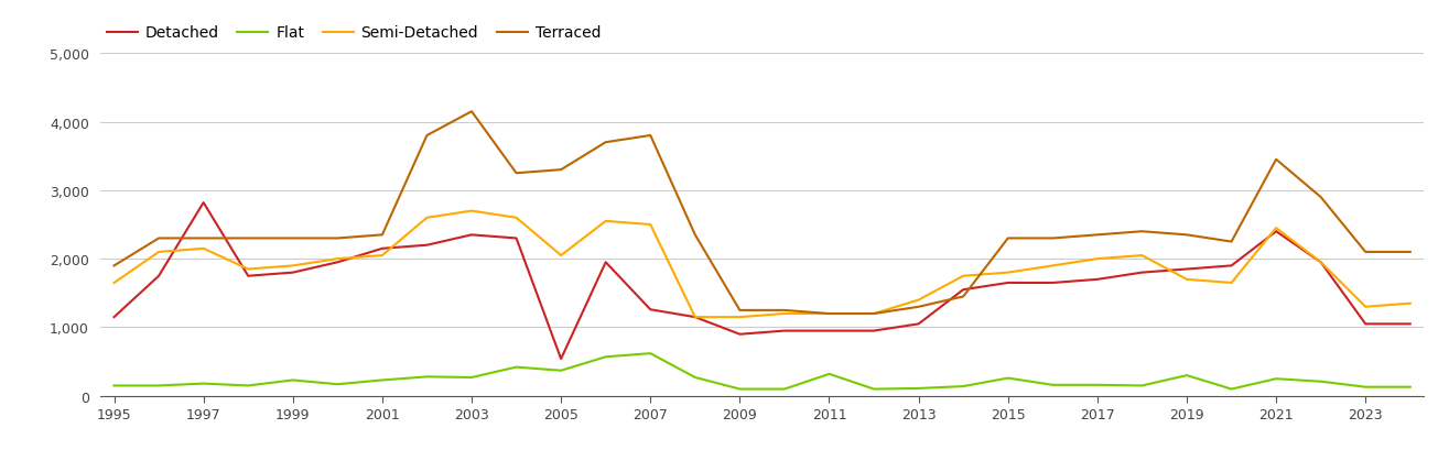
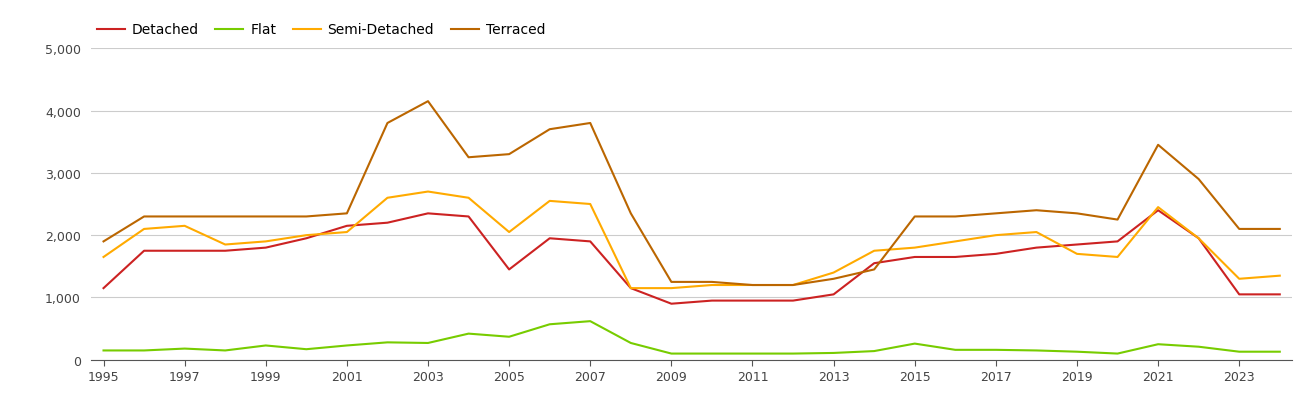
Detached/1997: 2,820 -> 1,750
Detached/2005: 540 -> 1,450
Detached/2007: 1,260 -> 1,900
Flat/2011: 320 -> 100
Flat/2019: 300 -> 130
